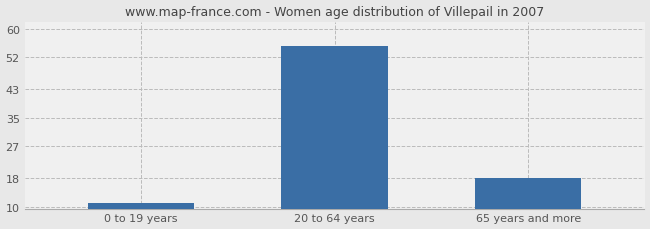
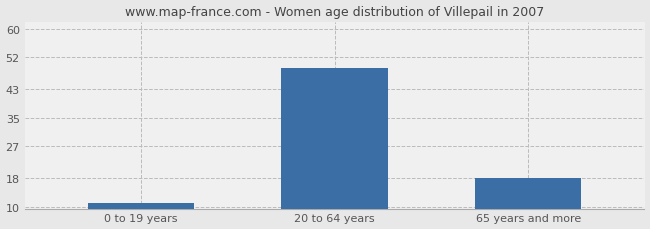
20 to 64 years: 55 -> 49
